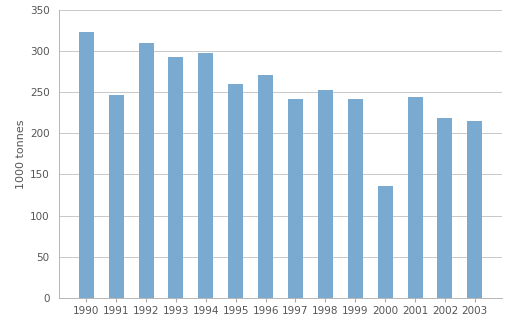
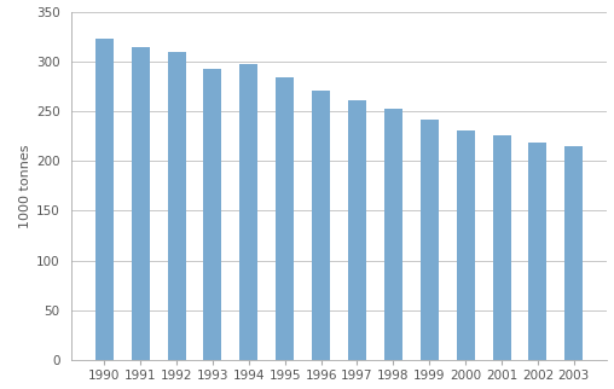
1991: 246 -> 314
1995: 260 -> 284
1997: 242 -> 261
2000: 136 -> 230
2001: 244 -> 226
